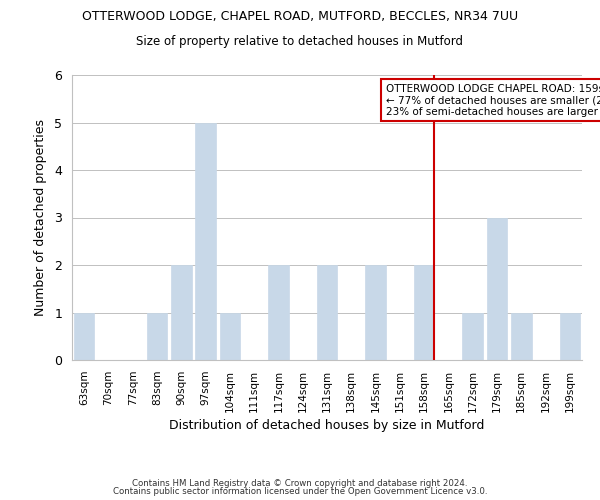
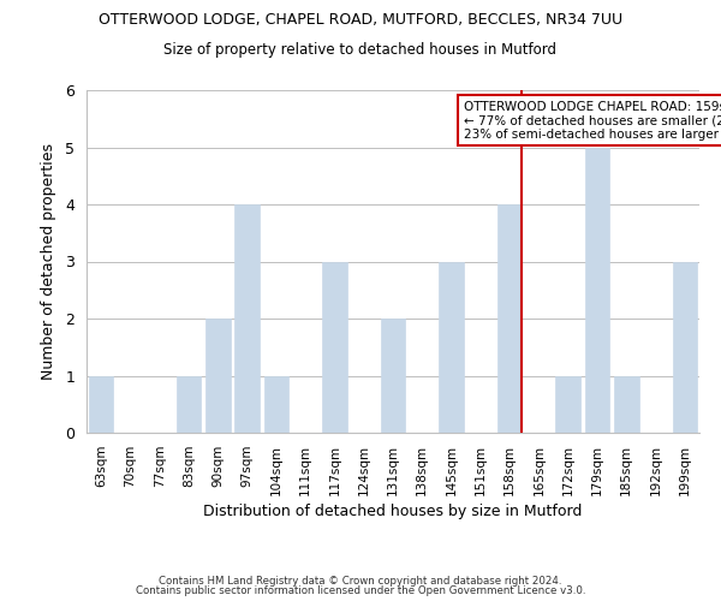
97sqm: 5 -> 4
117sqm: 2 -> 3
145sqm: 2 -> 3
158sqm: 2 -> 4
179sqm: 3 -> 5
199sqm: 1 -> 3
